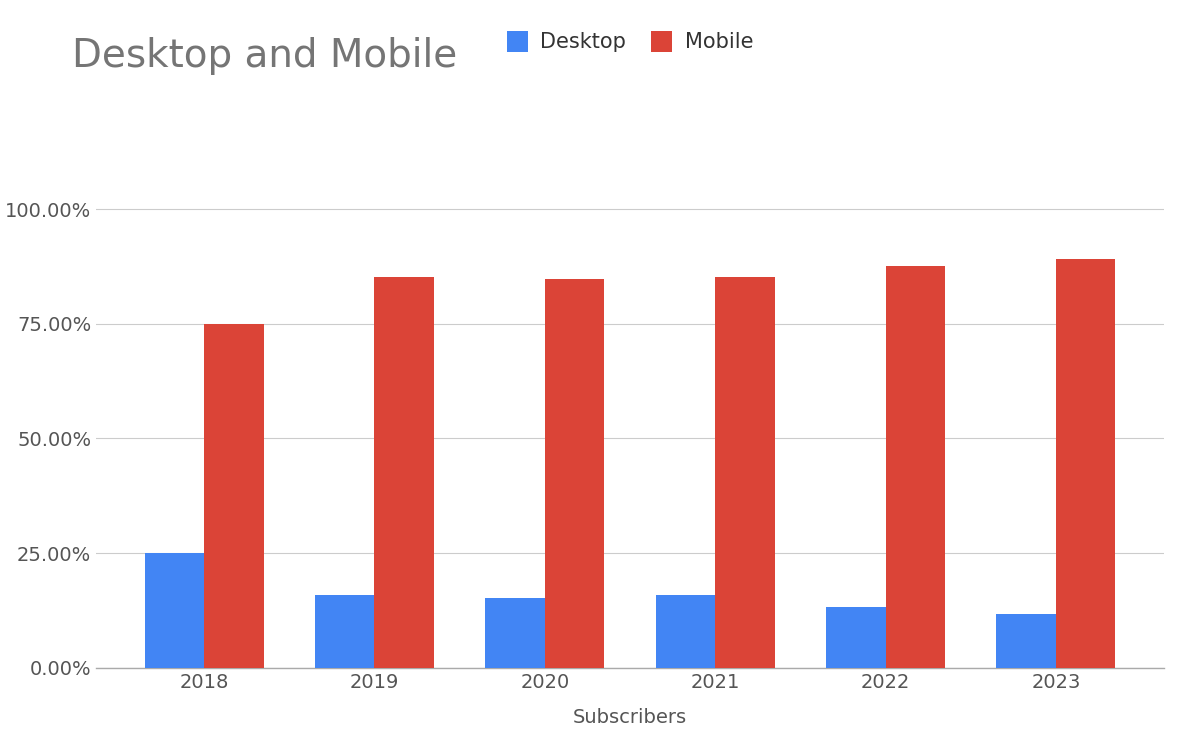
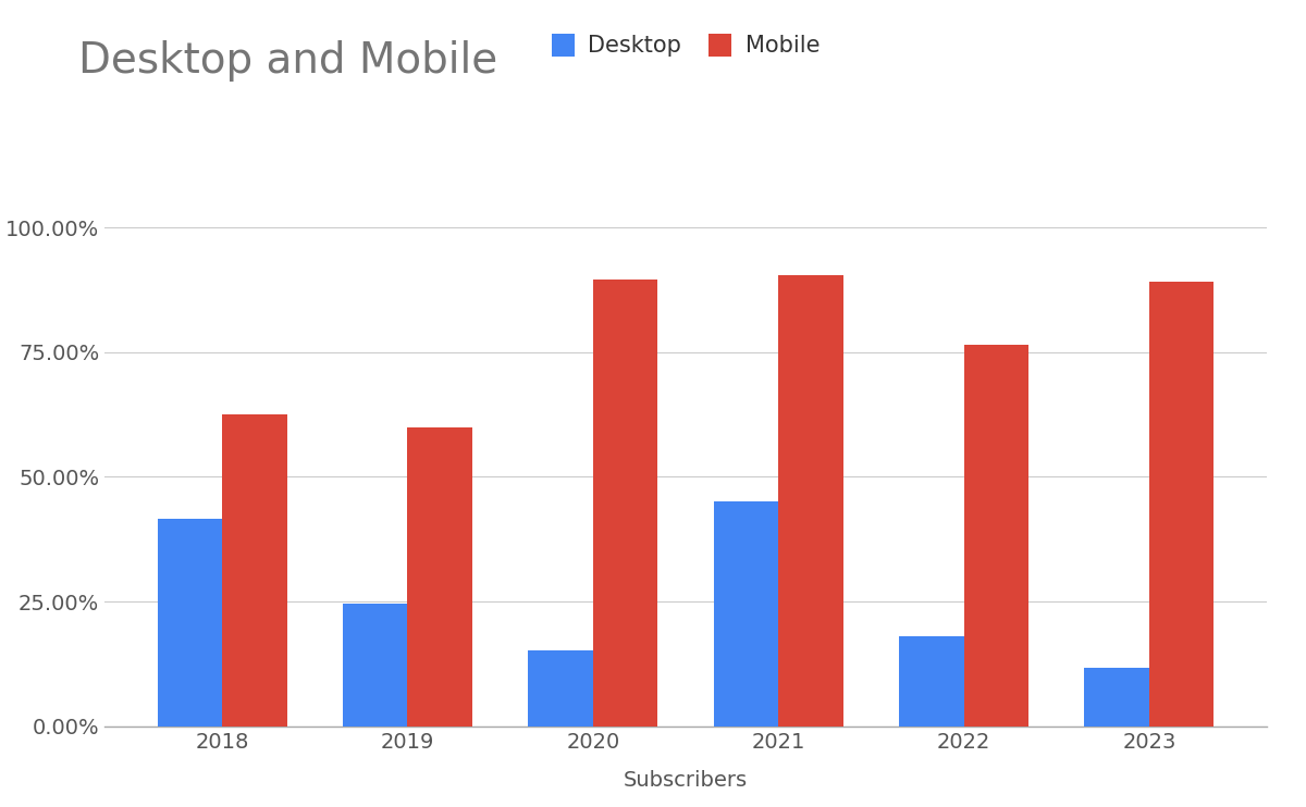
Desktop/2018: 25.1% -> 41.5%
Mobile/2018: 74.9% -> 62.5%
Desktop/2019: 15.9% -> 24.5%
Mobile/2019: 85.1% -> 60.0%
Mobile/2020: 84.7% -> 89.5%
Desktop/2021: 15.9% -> 45.0%
Mobile/2021: 85.1% -> 90.5%
Desktop/2022: 13.3% -> 18.0%
Mobile/2022: 87.6% -> 76.5%
